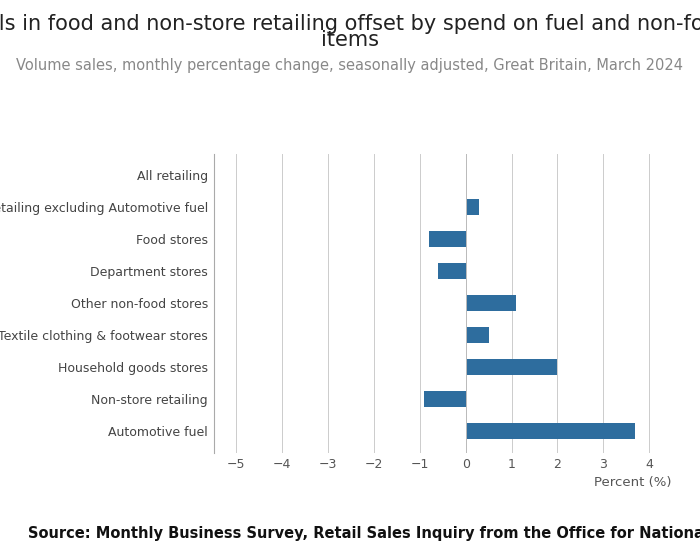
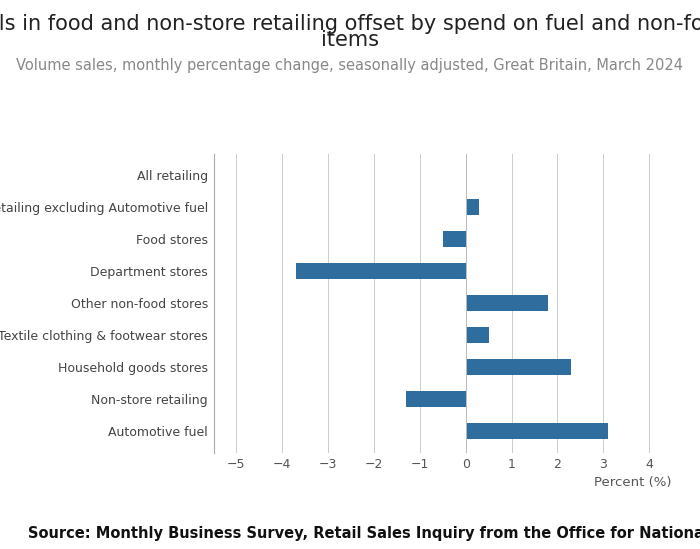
Food stores: -0.8 -> -0.5
Department stores: -0.6 -> -3.7
Other non-food stores: 1.1 -> 1.8
Household goods stores: 2.0 -> 2.3
Non-store retailing: -0.9 -> -1.3
Automotive fuel: 3.7 -> 3.1
